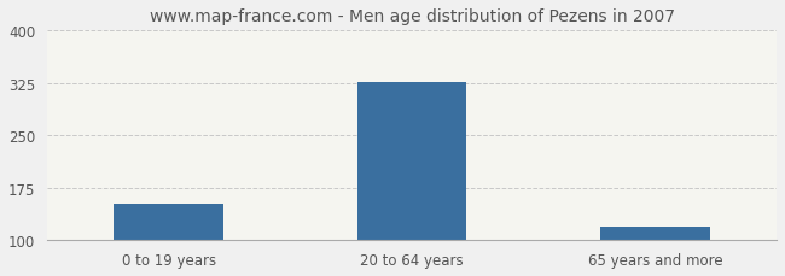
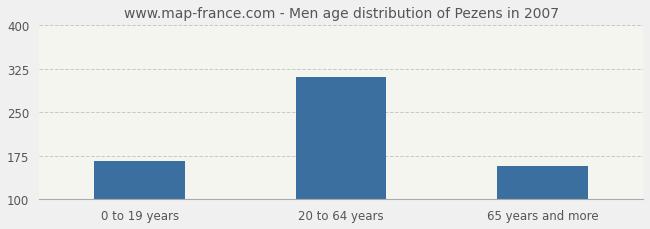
0 to 19 years: 152 -> 166
20 to 64 years: 327 -> 310
65 years and more: 120 -> 158
